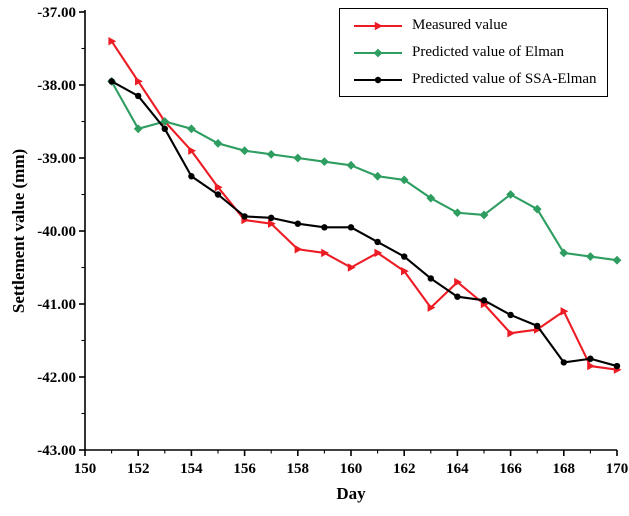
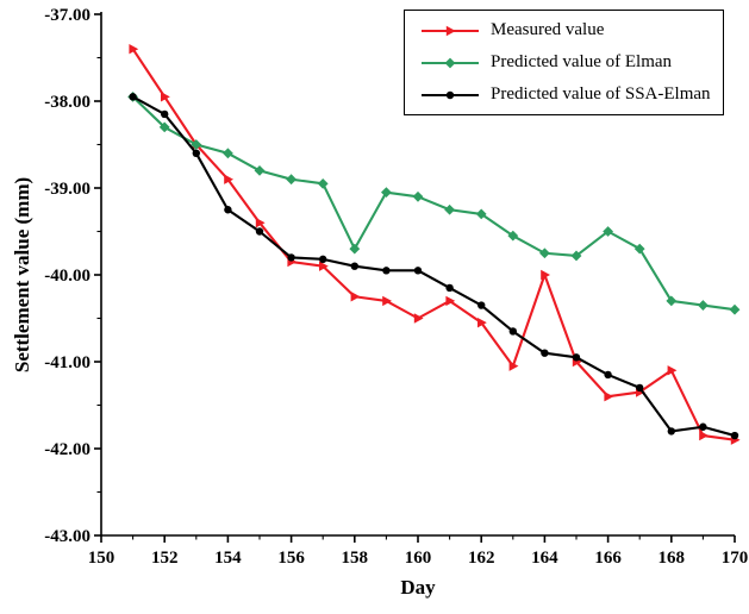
Predicted value of Elman/152: -38.6 -> -38.3
Predicted value of Elman/158: -39.0 -> -39.7
Measured value/164: -40.7 -> -40.0
